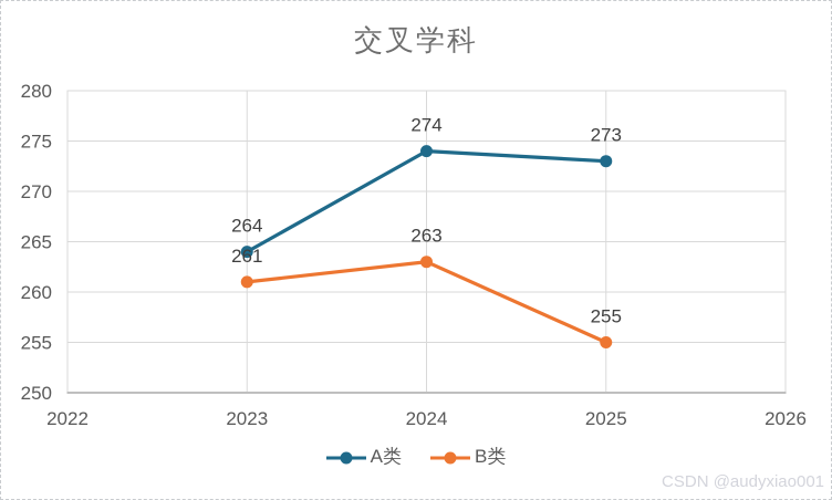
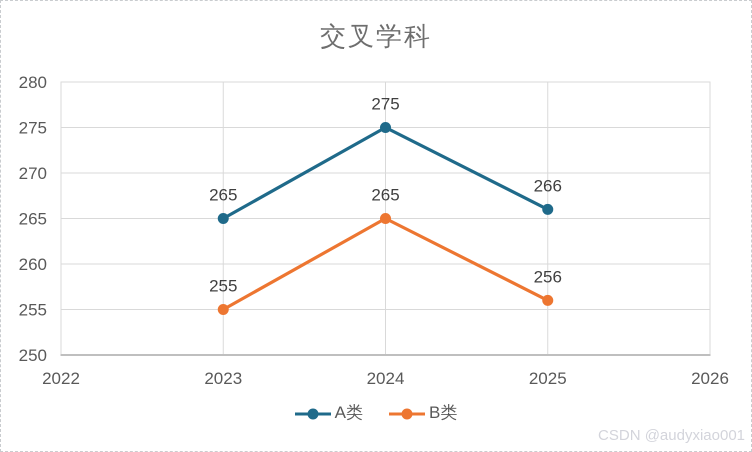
A类/2023: 264 -> 265
B类/2023: 261 -> 255
A类/2024: 274 -> 275
B类/2024: 263 -> 265
A类/2025: 273 -> 266
B类/2025: 255 -> 256
